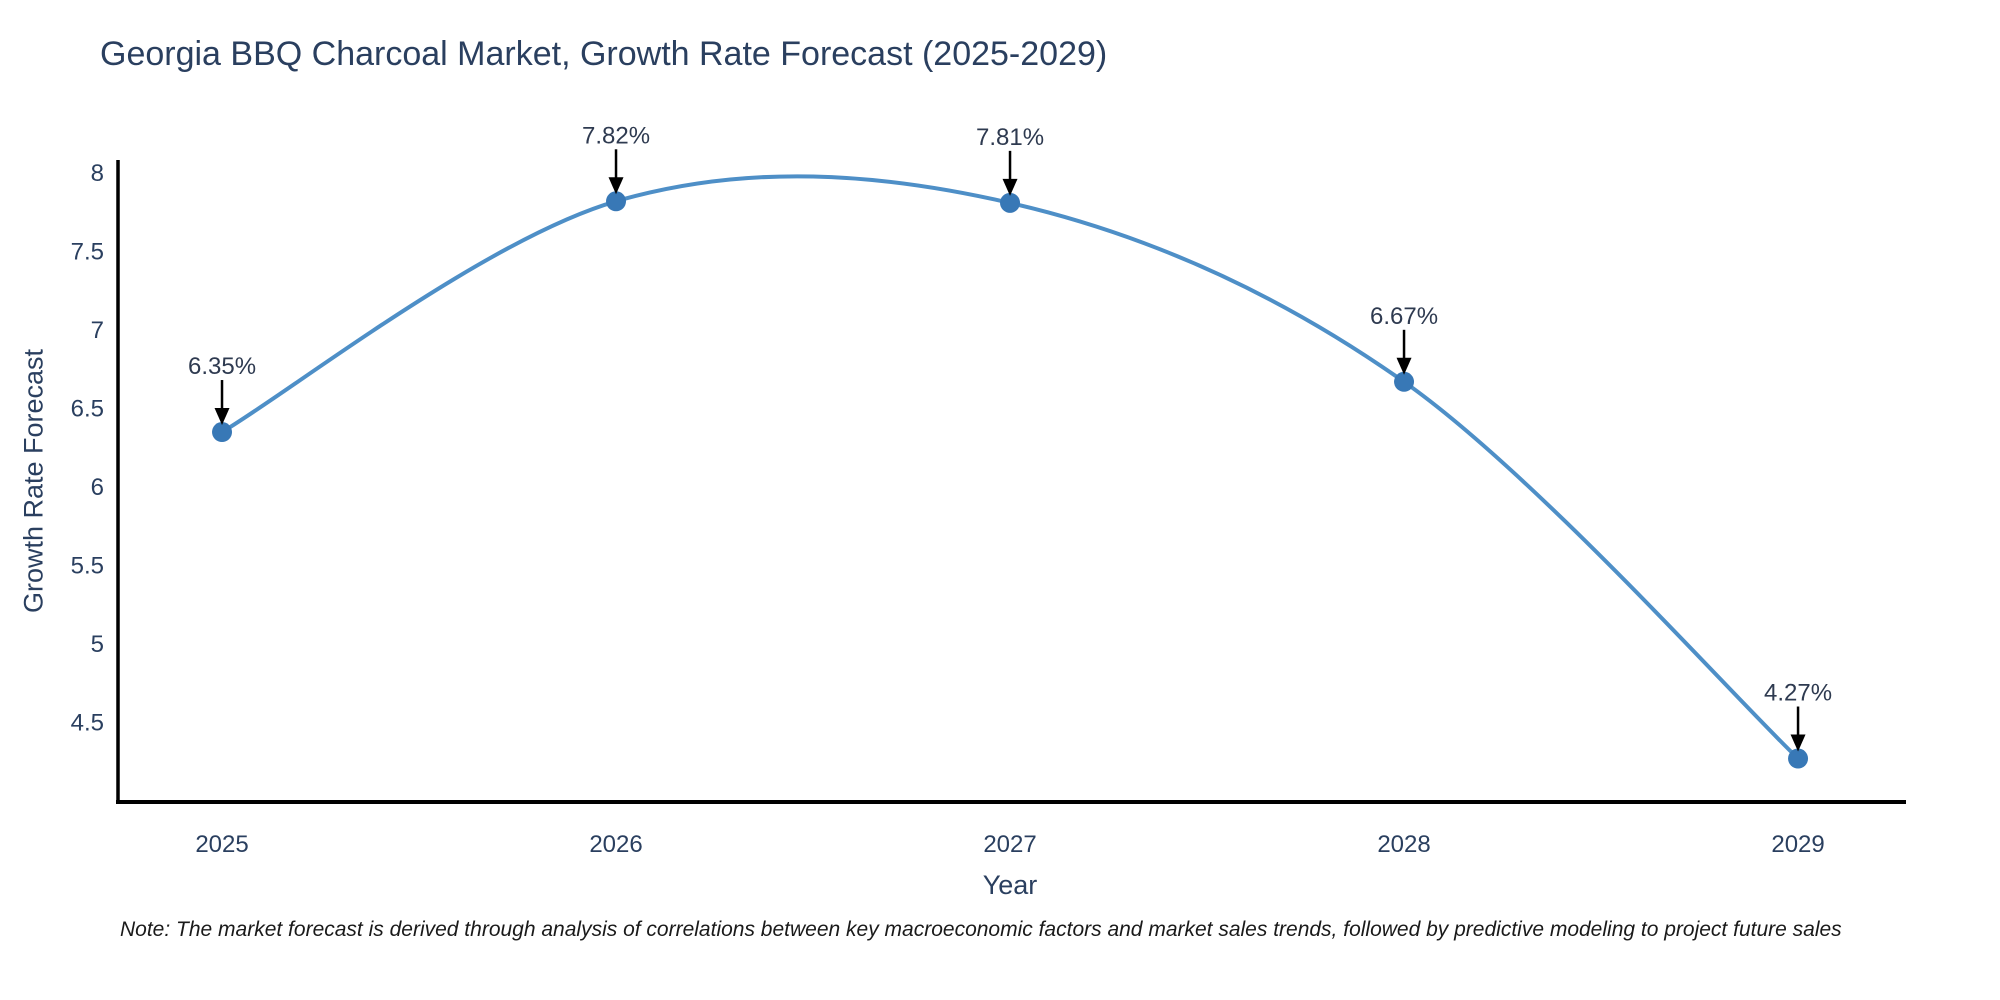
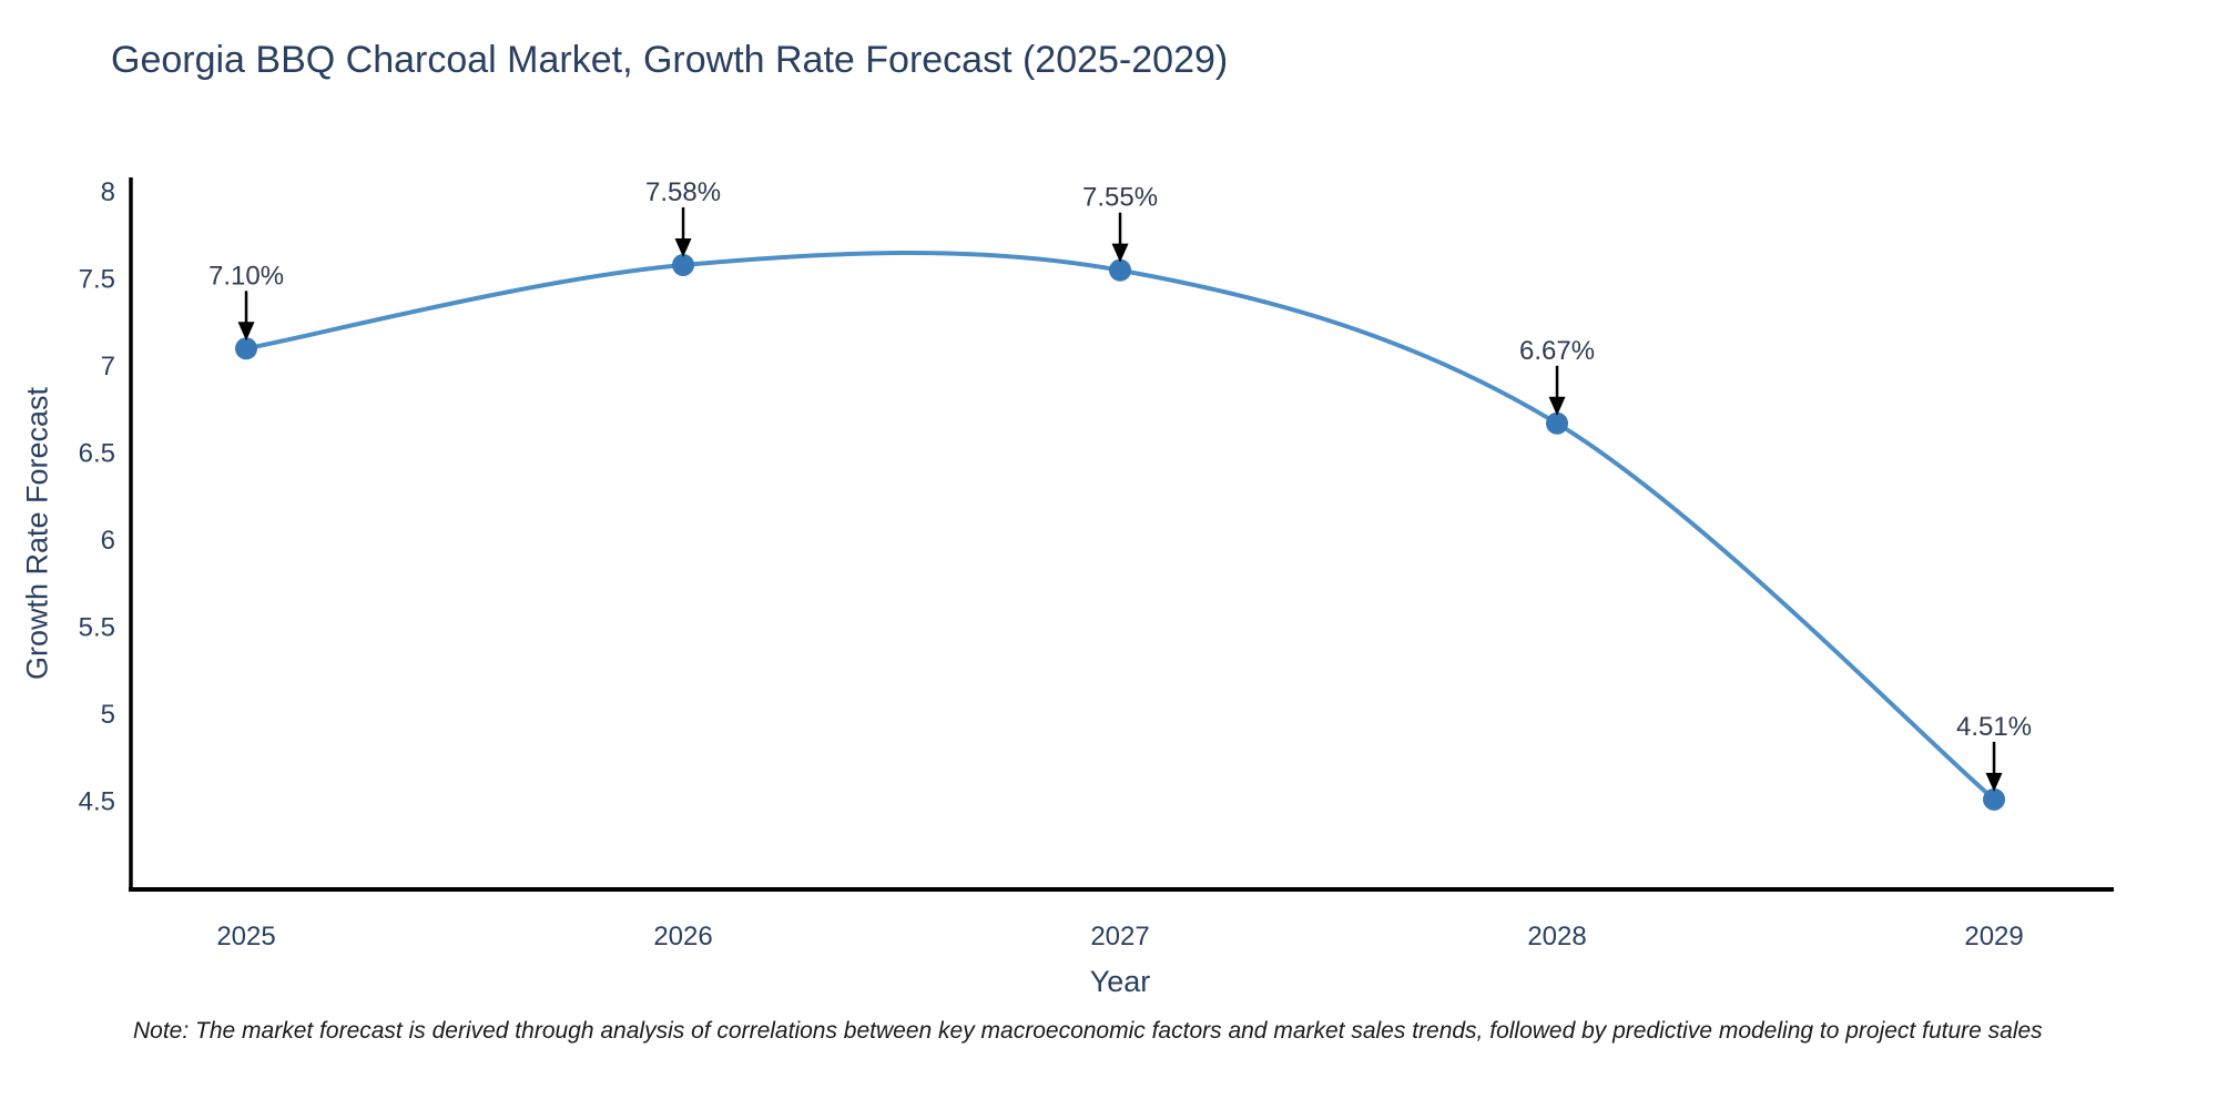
2025: 6.35% -> 7.10%
2026: 7.82% -> 7.58%
2027: 7.81% -> 7.55%
2029: 4.27% -> 4.51%
